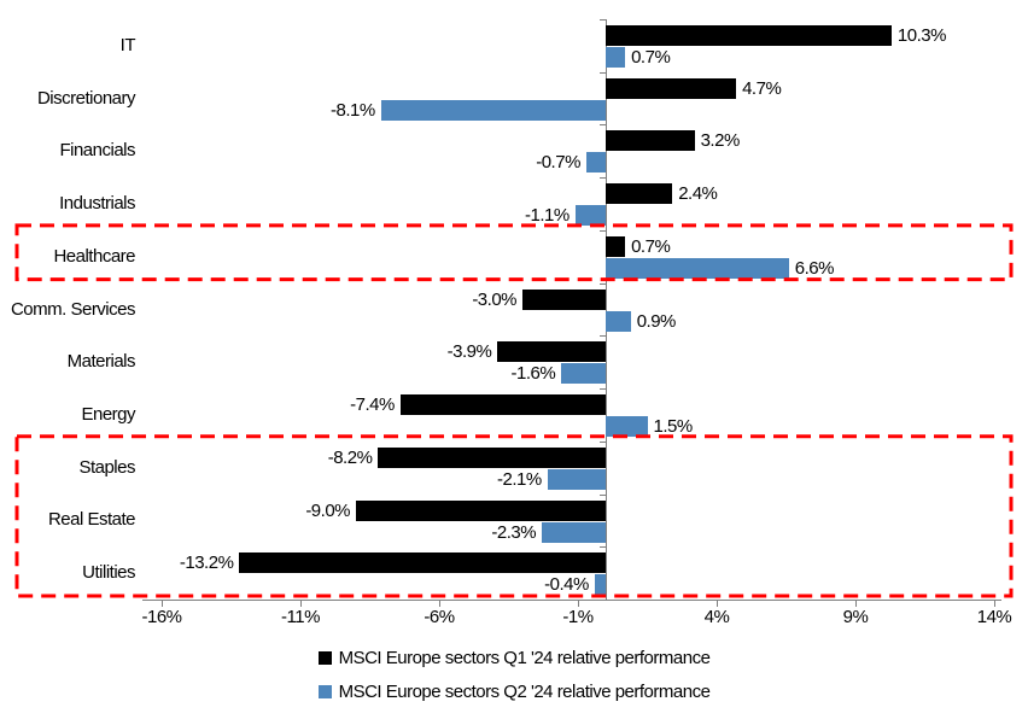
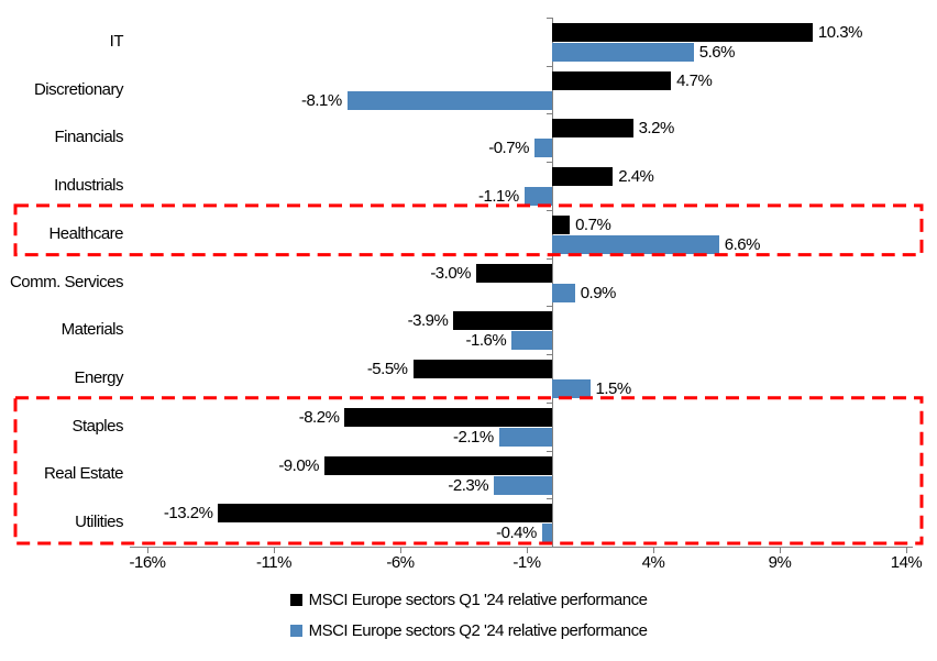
MSCI Europe sectors Q2 '24 relative performance/IT: 0.7% -> 5.6%
MSCI Europe sectors Q1 '24 relative performance/Energy: -7.4% -> -5.5%
